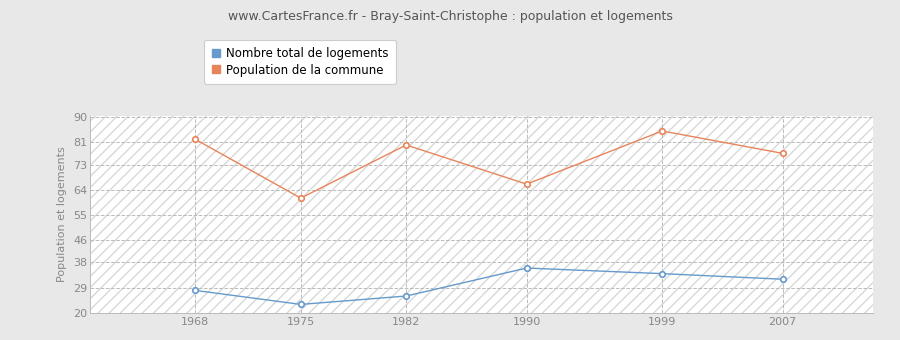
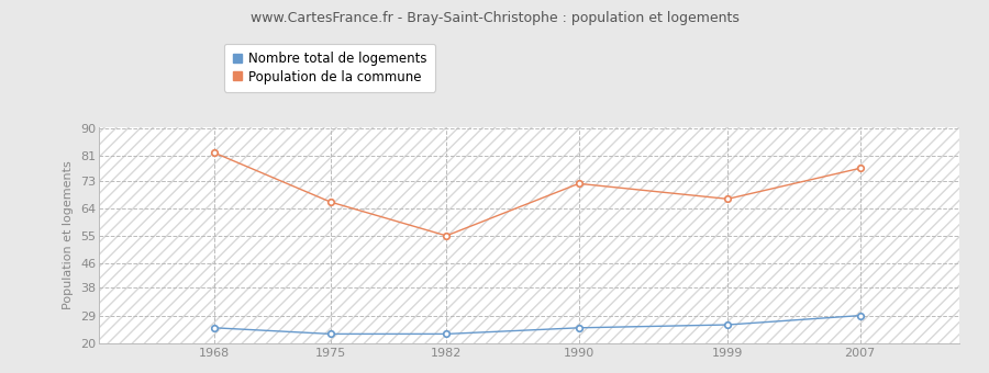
Nombre total de logements/1968: 28 -> 25
Population de la commune/1975: 61 -> 66
Nombre total de logements/1982: 26 -> 23
Population de la commune/1982: 80 -> 55
Nombre total de logements/1990: 36 -> 25
Population de la commune/1990: 66 -> 72
Nombre total de logements/1999: 34 -> 26
Population de la commune/1999: 85 -> 67
Nombre total de logements/2007: 32 -> 29
